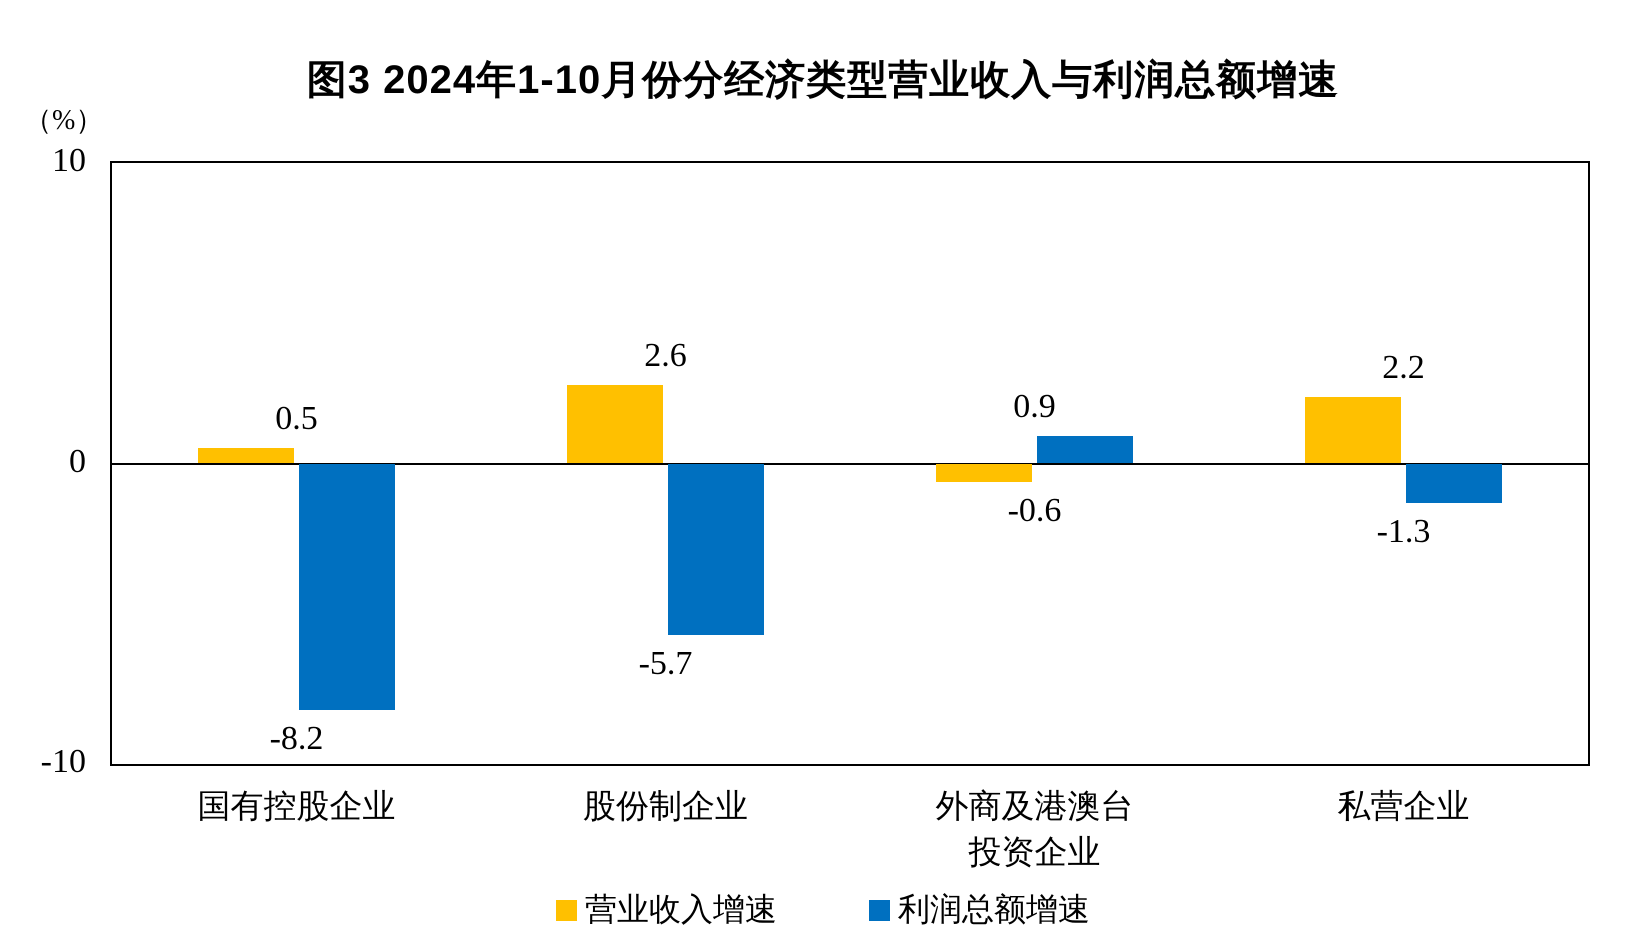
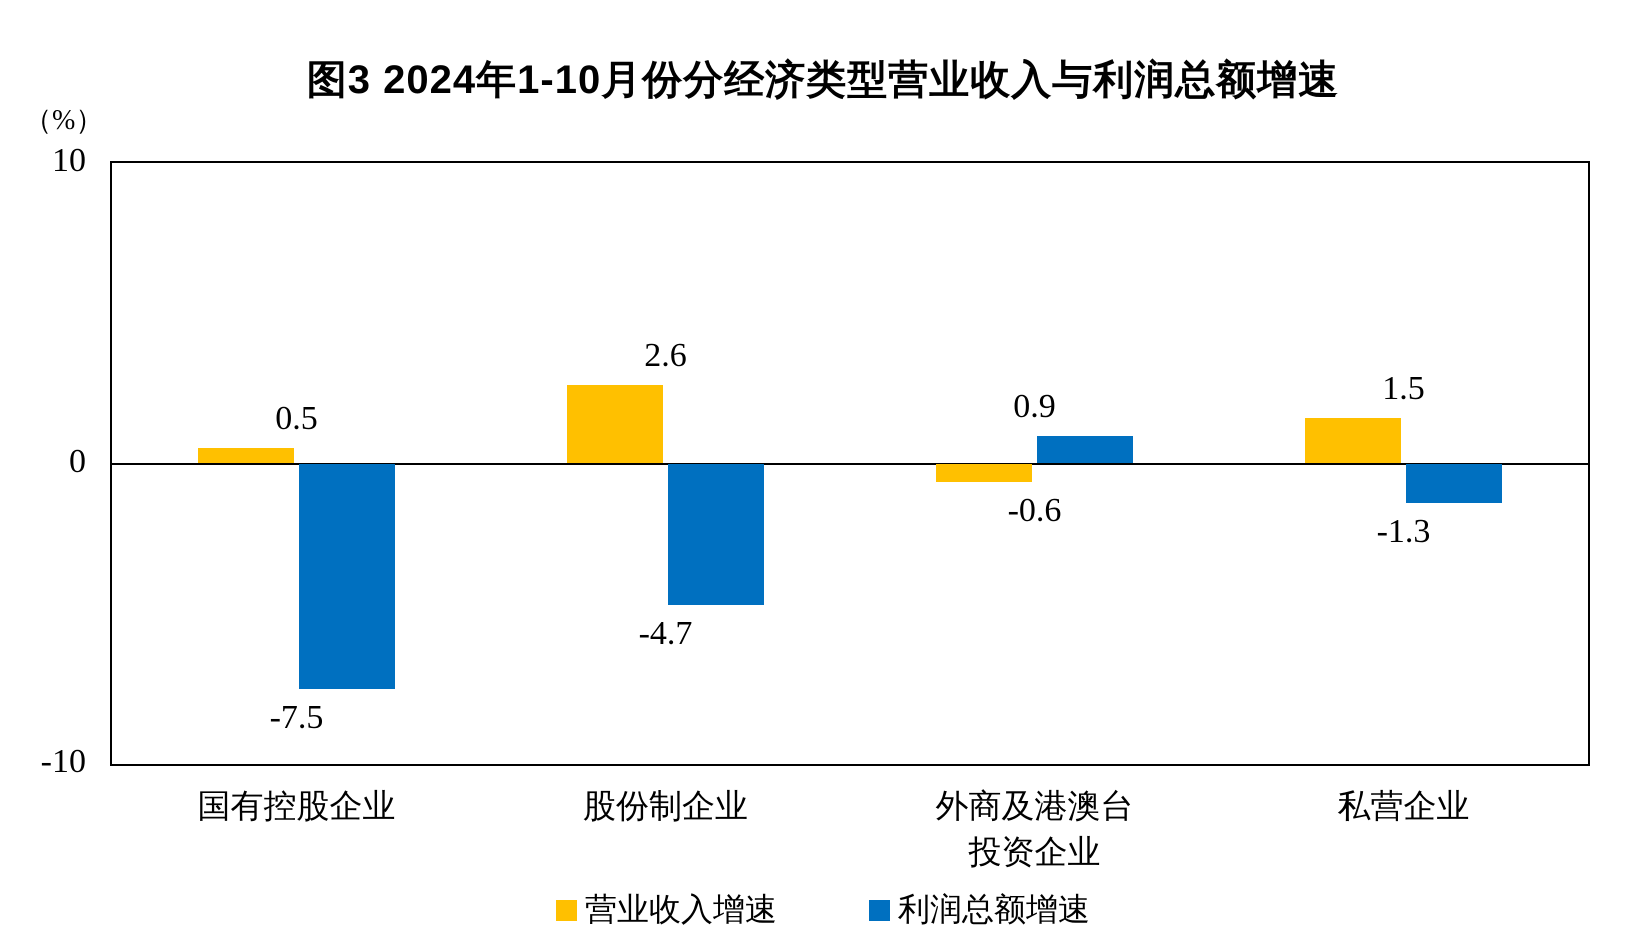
利润总额增速/国有控股企业: -8.2 -> -7.5
利润总额增速/股份制企业: -5.7 -> -4.7
营业收入增速/私营企业: 2.2 -> 1.5
